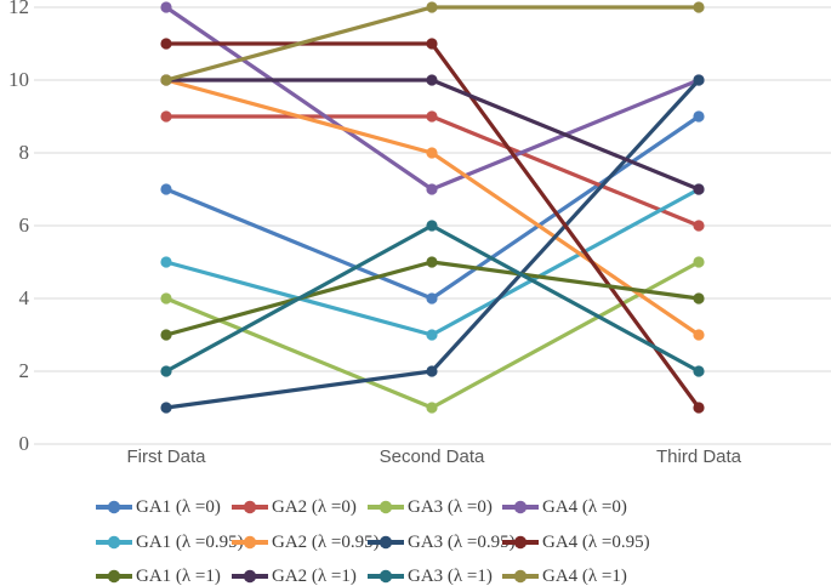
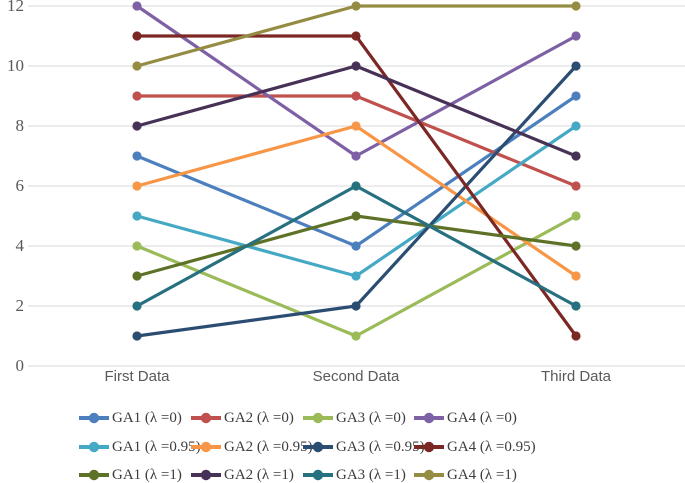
GA2 (λ =0.95)/First Data: 10 -> 6
GA2 (λ =1)/First Data: 10 -> 8
GA4 (λ =0)/Third Data: 10 -> 11
GA1 (λ =0.95)/Third Data: 7 -> 8
